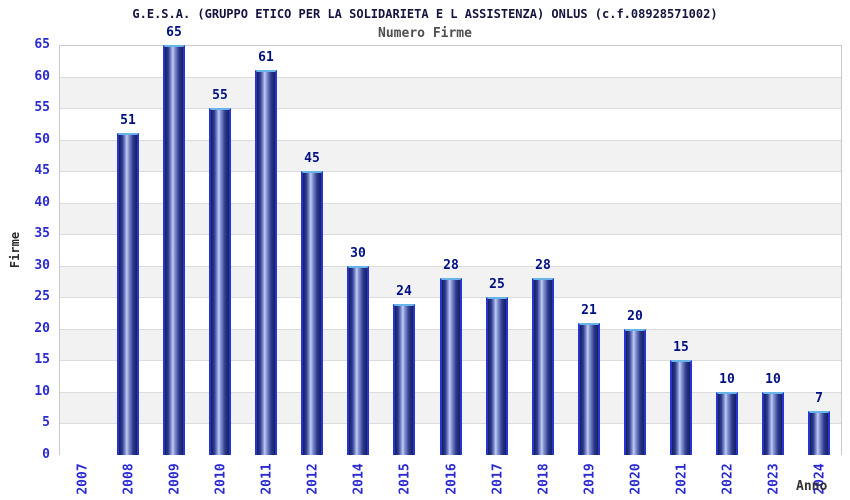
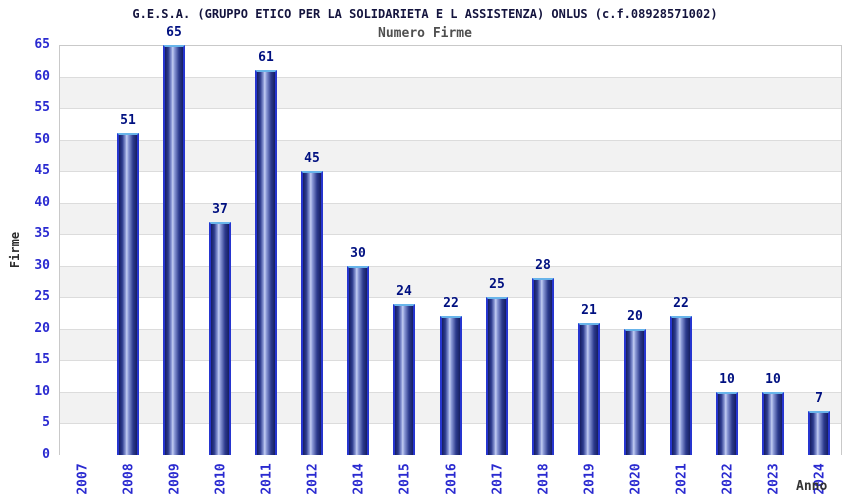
2010: 55 -> 37
2016: 28 -> 22
2021: 15 -> 22
